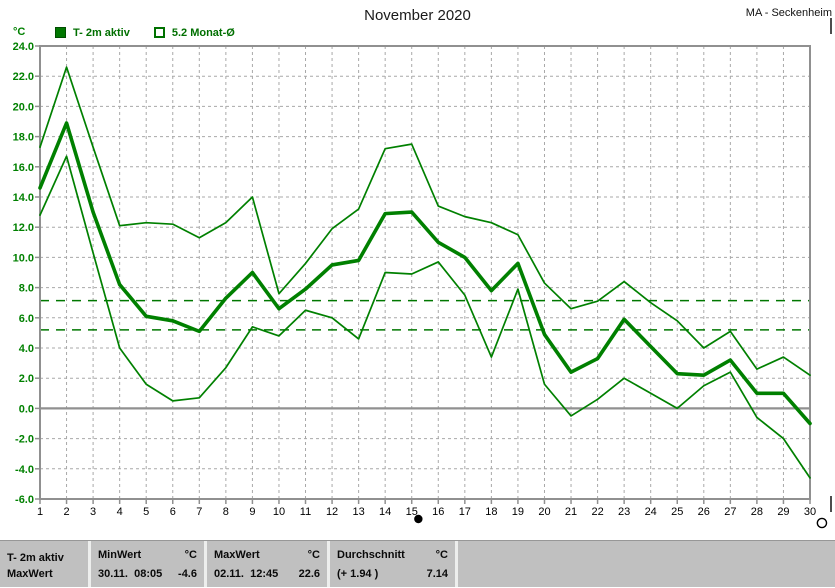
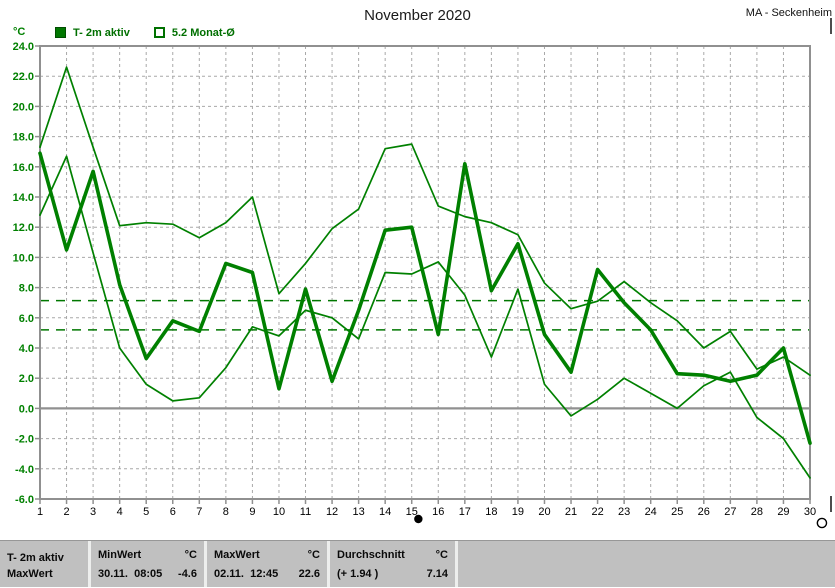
T- 2m aktiv/1: 14.6 -> 16.9
T- 2m aktiv/2: 18.9 -> 10.5
T- 2m aktiv/3: 13.0 -> 15.7
T- 2m aktiv/5: 6.1 -> 3.3
T- 2m aktiv/8: 7.3 -> 9.6
T- 2m aktiv/10: 6.6 -> 1.3
T- 2m aktiv/12: 9.5 -> 1.8
T- 2m aktiv/13: 9.8 -> 6.5
T- 2m aktiv/14: 12.9 -> 11.8
T- 2m aktiv/15: 13.0 -> 12.0
T- 2m aktiv/16: 11.0 -> 4.9
T- 2m aktiv/17: 10.0 -> 16.2
T- 2m aktiv/19: 9.6 -> 10.9
T- 2m aktiv/22: 3.3 -> 9.2
T- 2m aktiv/23: 5.9 -> 7.0
T- 2m aktiv/24: 4.1 -> 5.2
T- 2m aktiv/27: 3.2 -> 1.8
T- 2m aktiv/28: 1.0 -> 2.2
T- 2m aktiv/29: 1.0 -> 4.0
T- 2m aktiv/30: -1.0 -> -2.3
